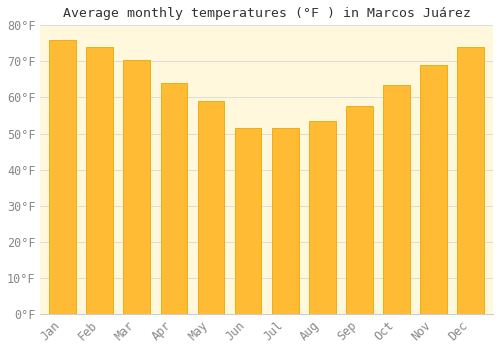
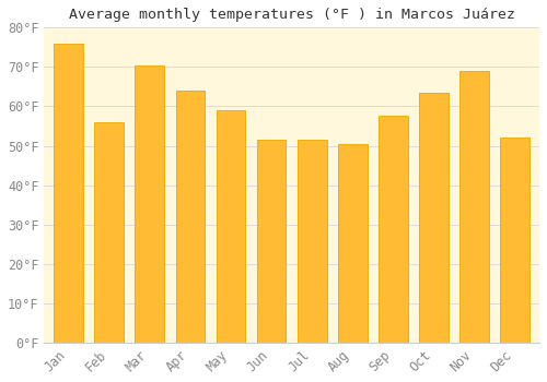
Feb: 74.0°F -> 56.0°F
Aug: 53.5°F -> 50.5°F
Dec: 74.0°F -> 52.0°F
